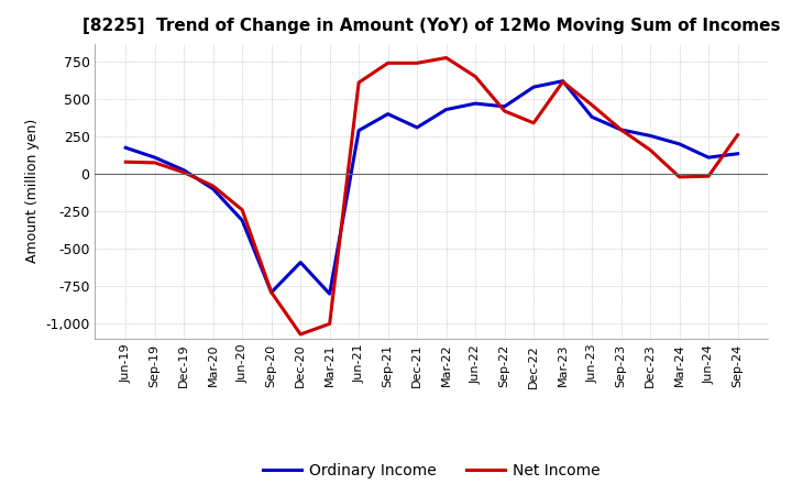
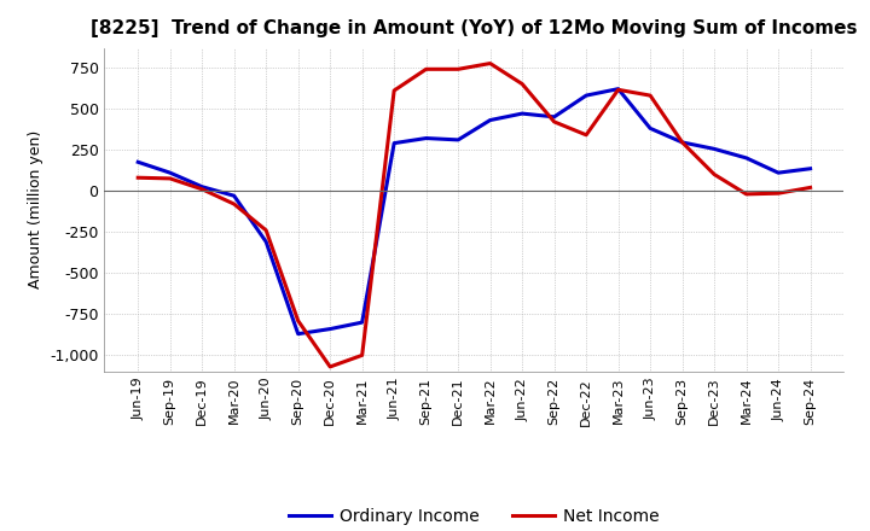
Ordinary Income/Mar-20: -100 -> -30
Ordinary Income/Sep-20: -790 -> -870
Ordinary Income/Dec-20: -590 -> -840
Ordinary Income/Sep-21: 400 -> 320
Net Income/Jun-23: 460 -> 580
Net Income/Dec-23: 160 -> 100
Net Income/Sep-24: 260 -> 20
